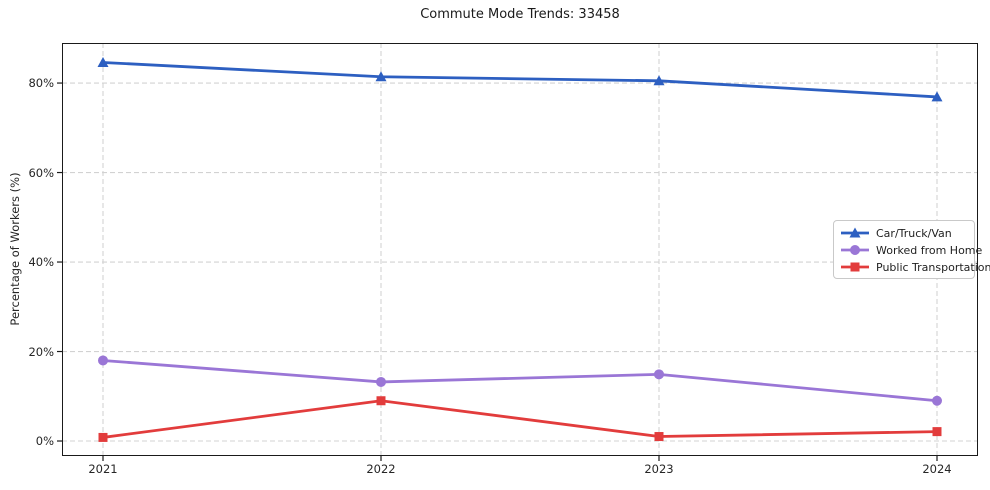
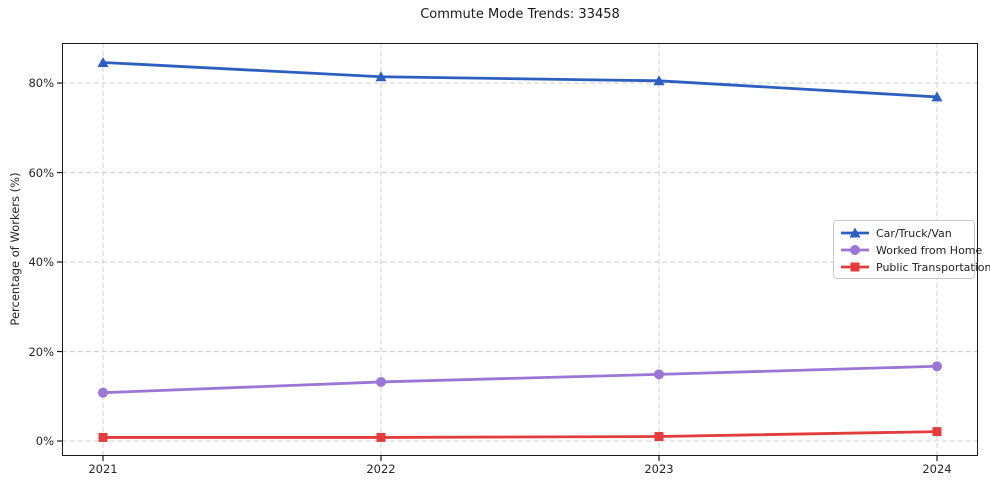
Worked from Home/2021: 18% -> 11%
Public Transportation/2022: 9% -> 1%
Worked from Home/2024: 9% -> 17%
